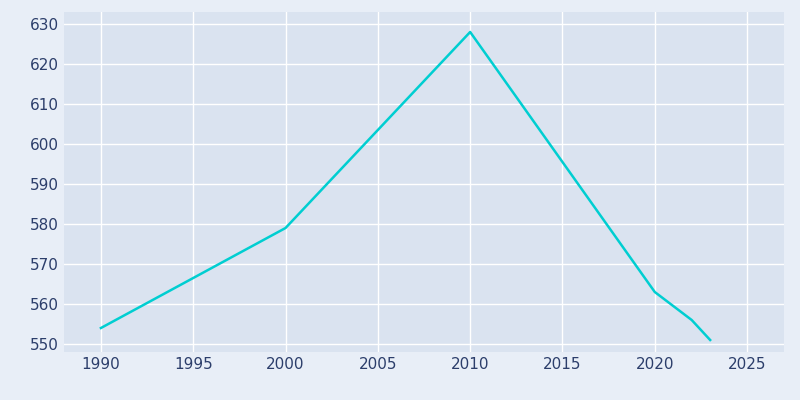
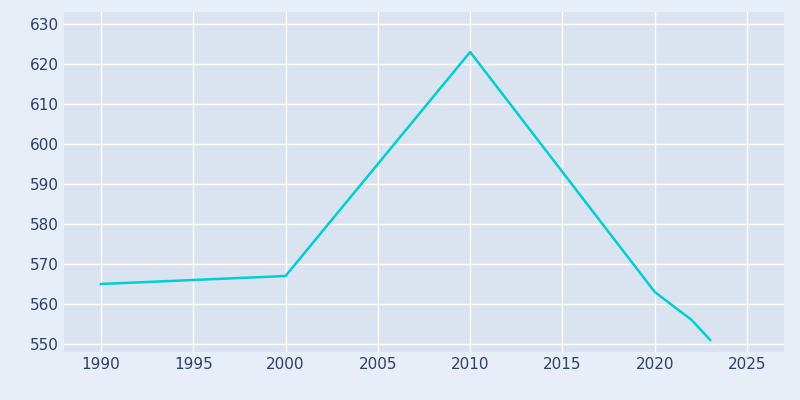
1990: 554 -> 565
2000: 579 -> 567
2010: 628 -> 623
